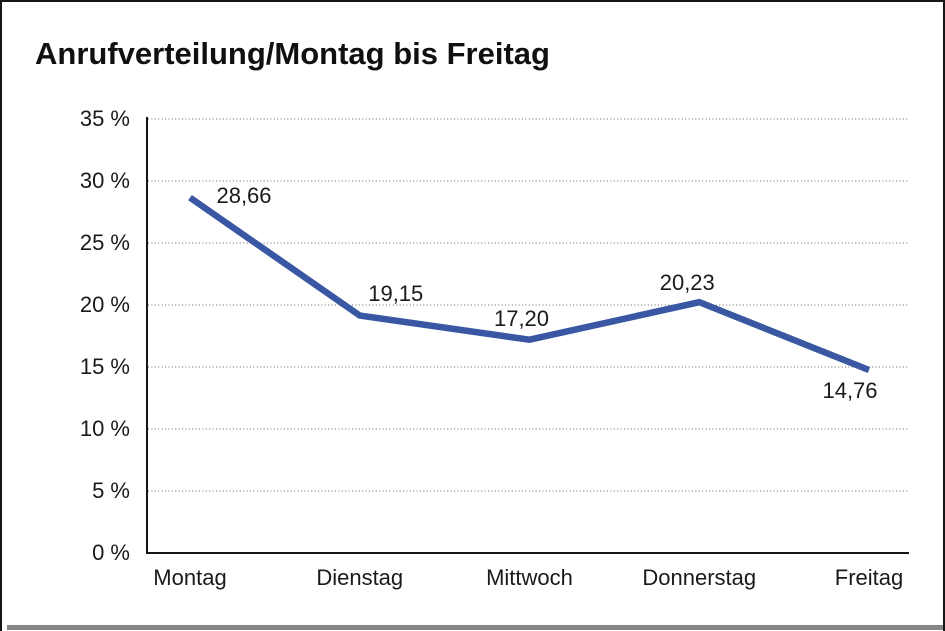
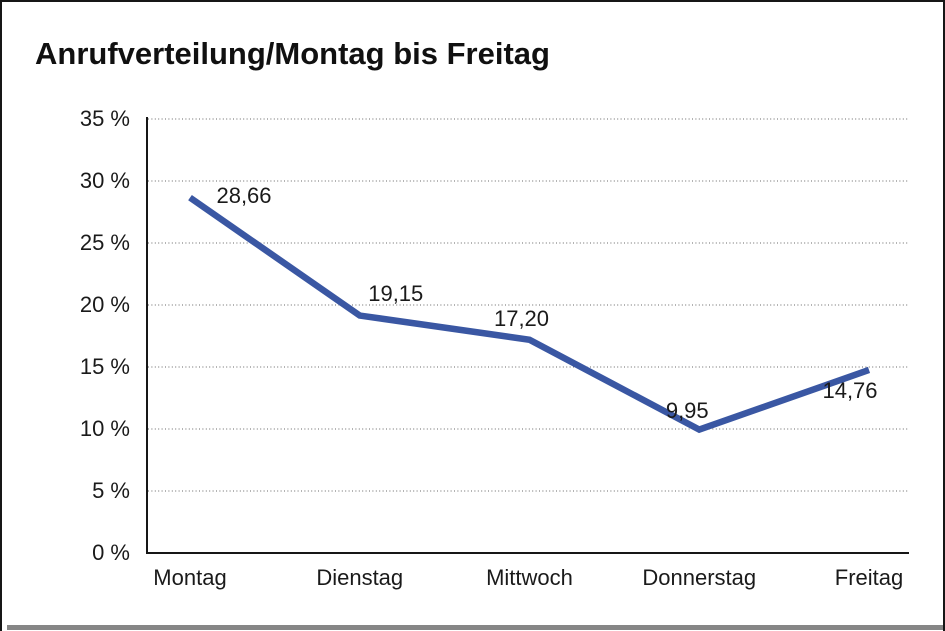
Donnerstag: 20,23 -> 9,95
